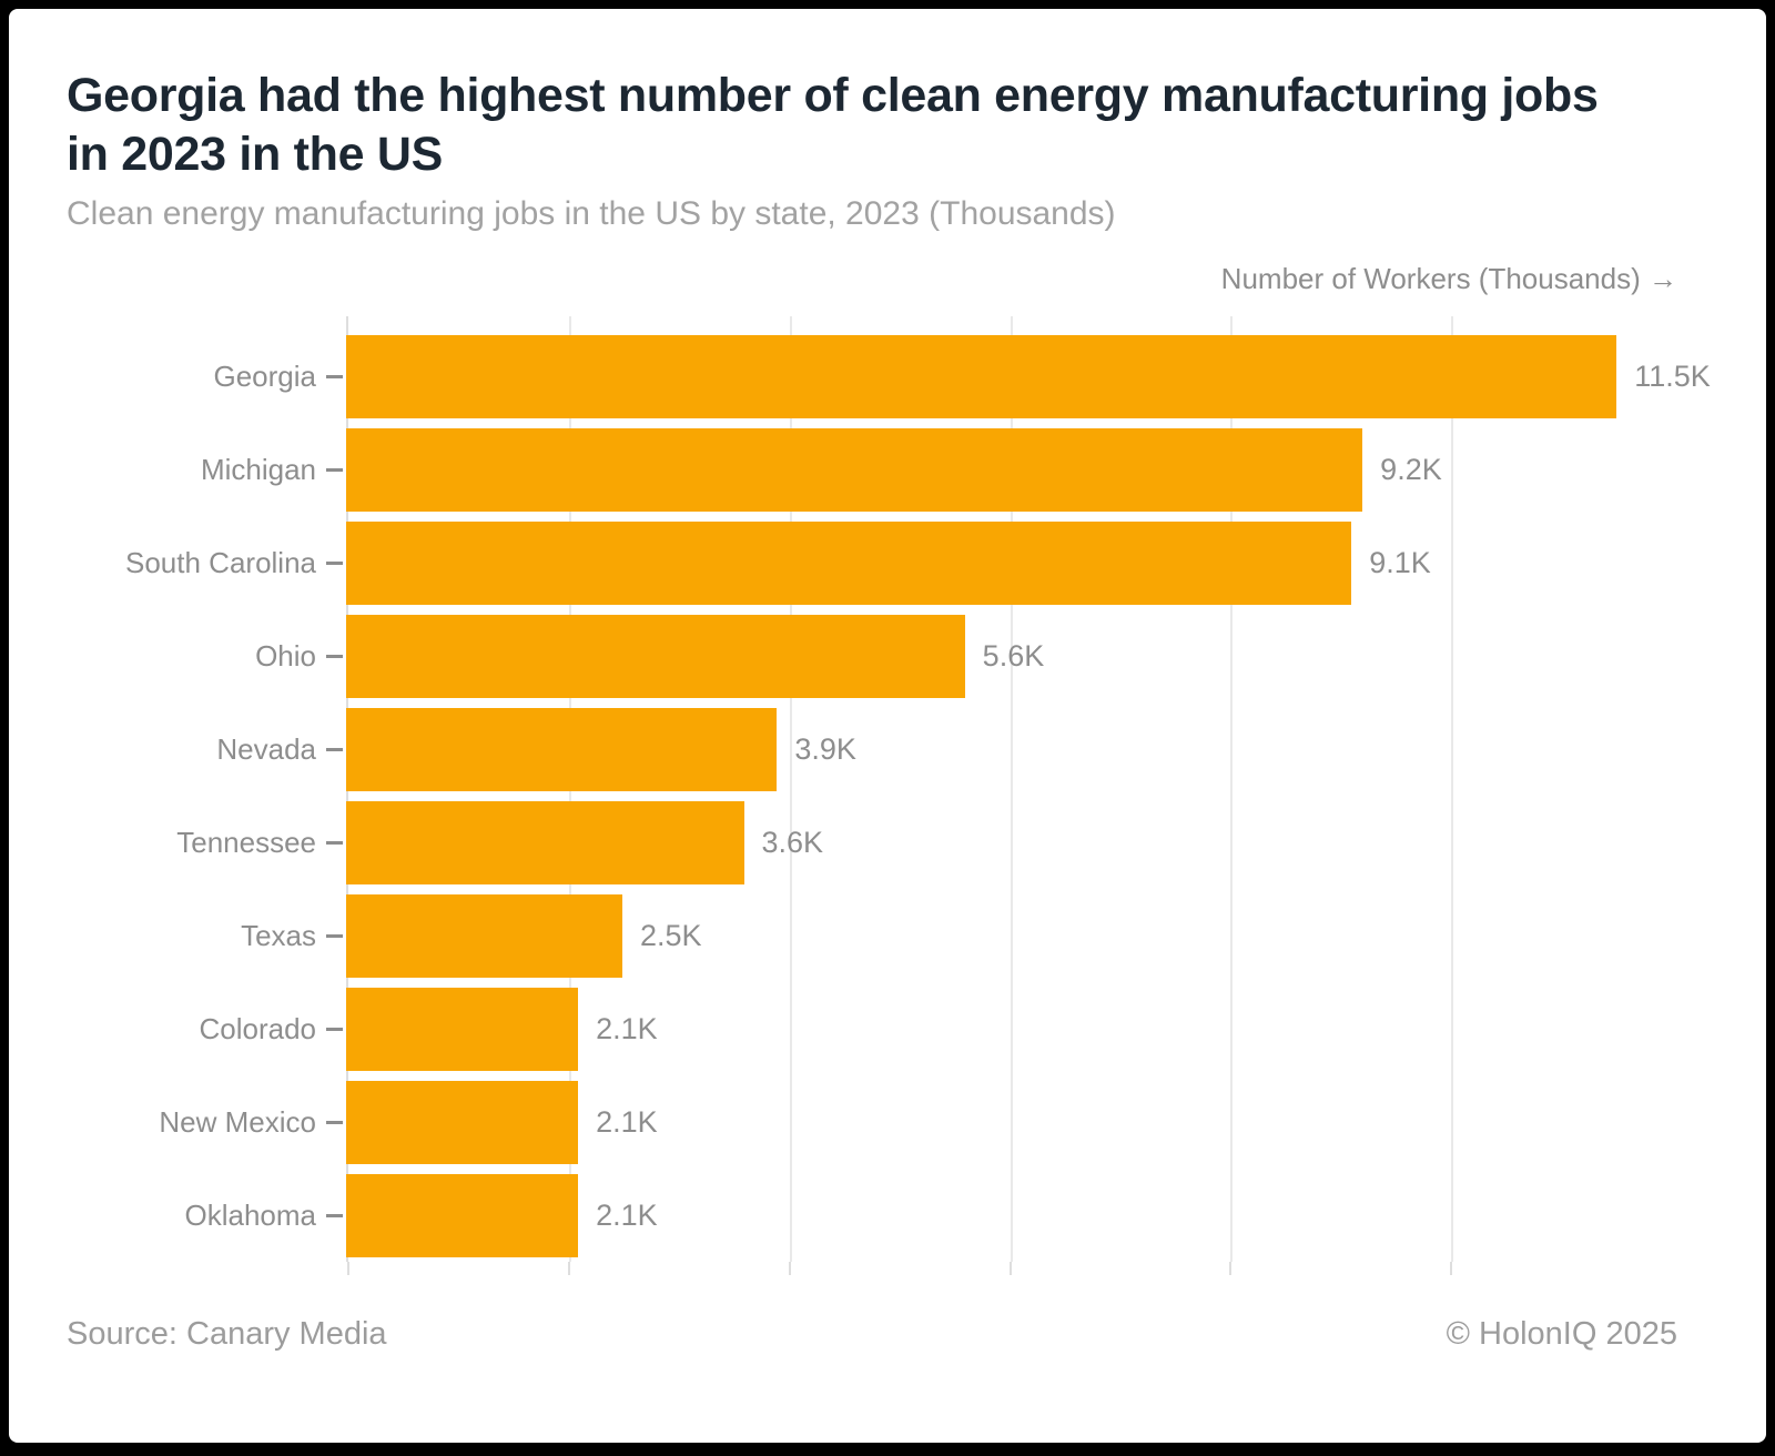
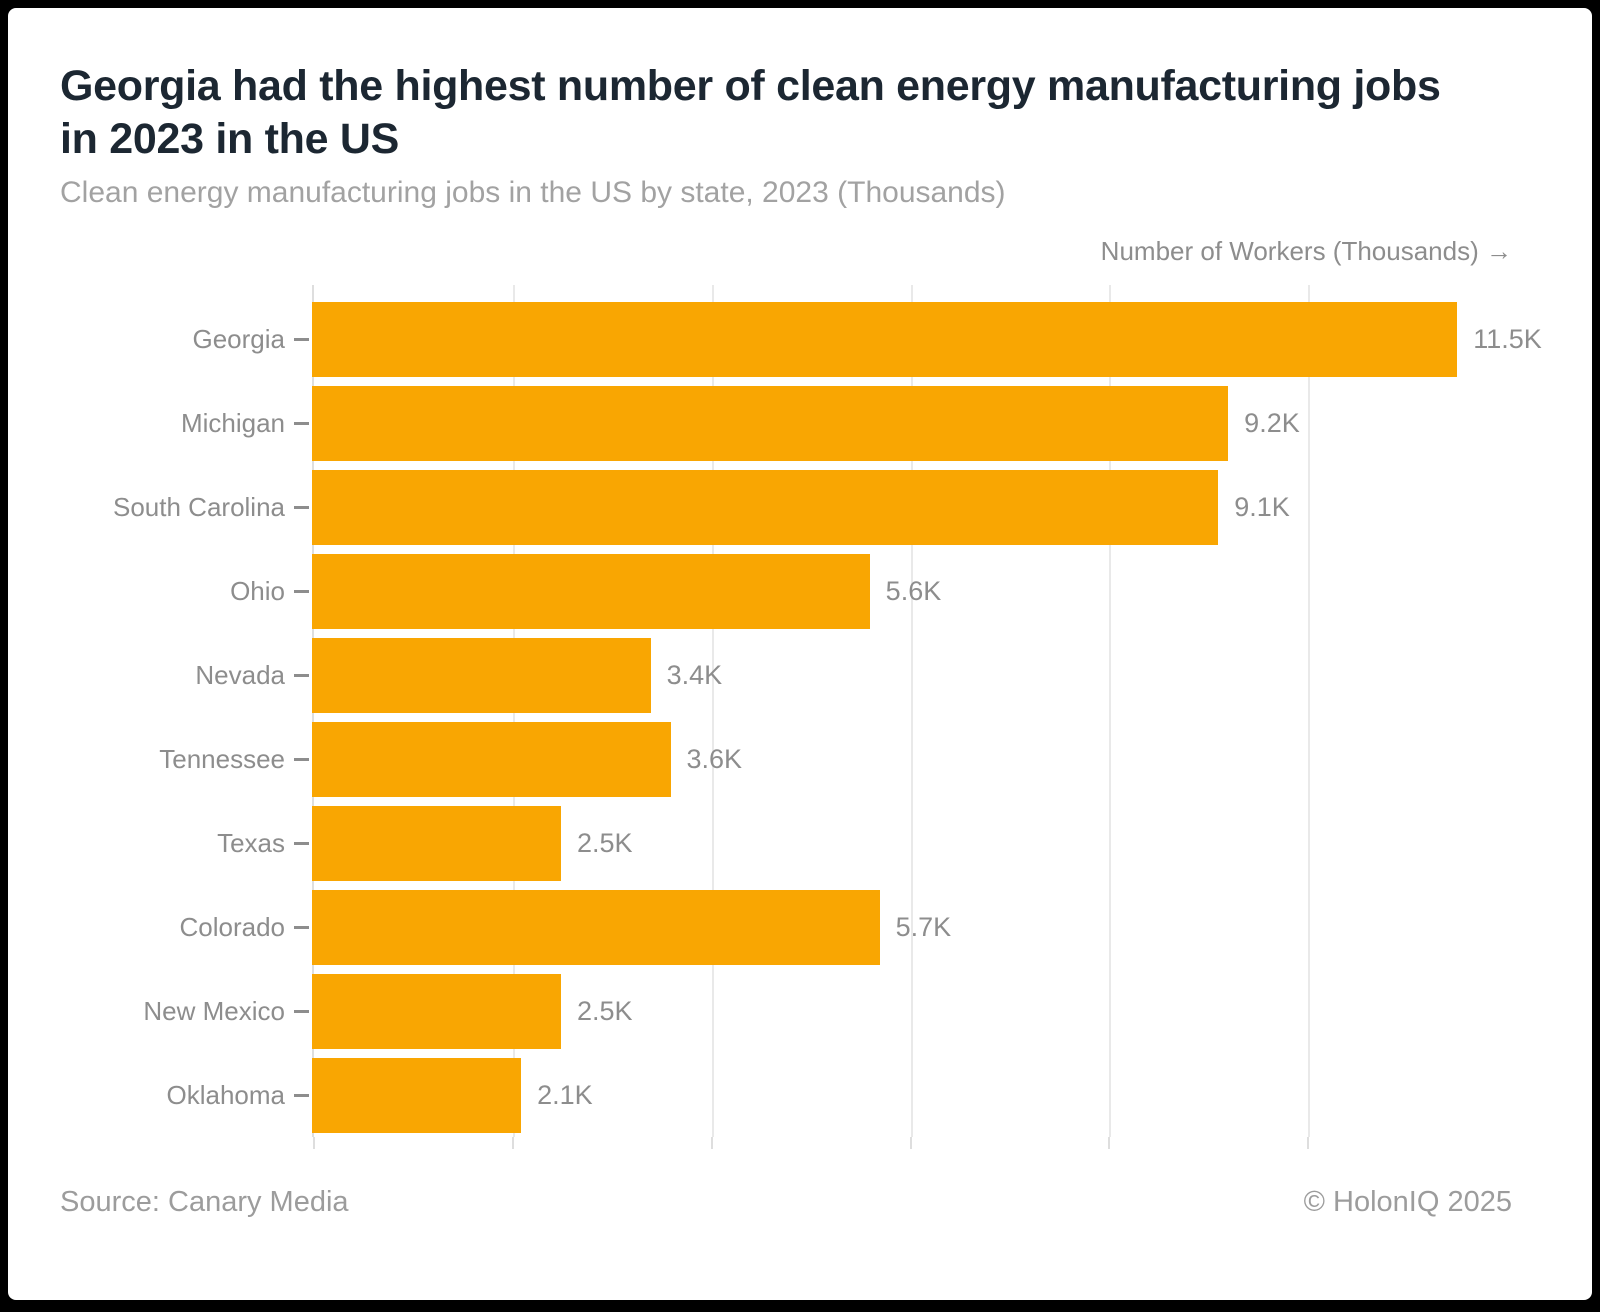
Nevada: 3.9K -> 3.4K
Colorado: 2.1K -> 5.7K
New Mexico: 2.1K -> 2.5K
